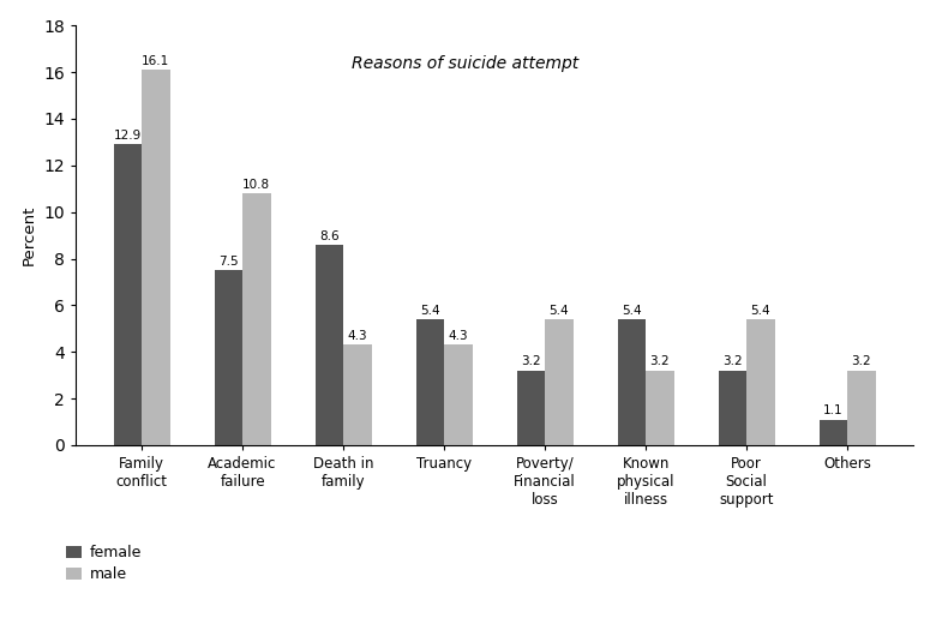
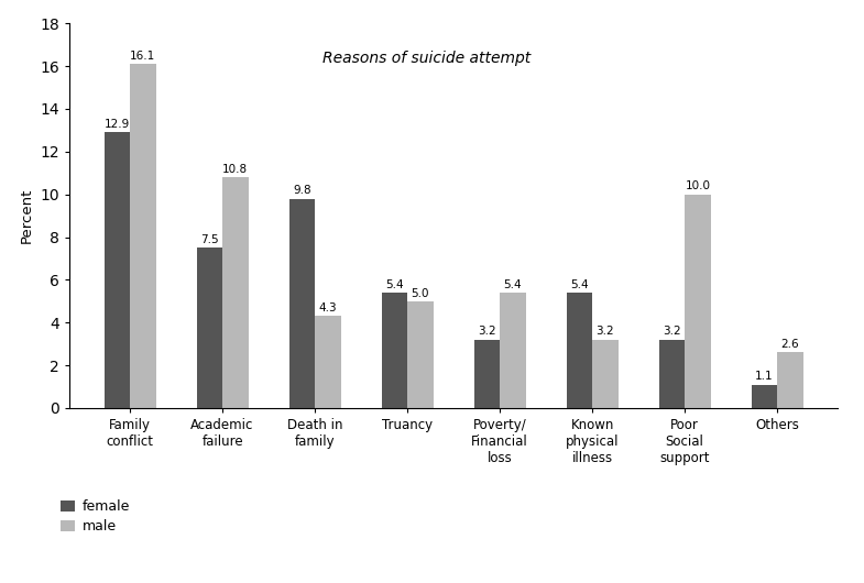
female/Death in family: 8.6 -> 9.8
male/Truancy: 4.3 -> 5.0
male/Poor Social support: 5.4 -> 10.0
male/Others: 3.2 -> 2.6
